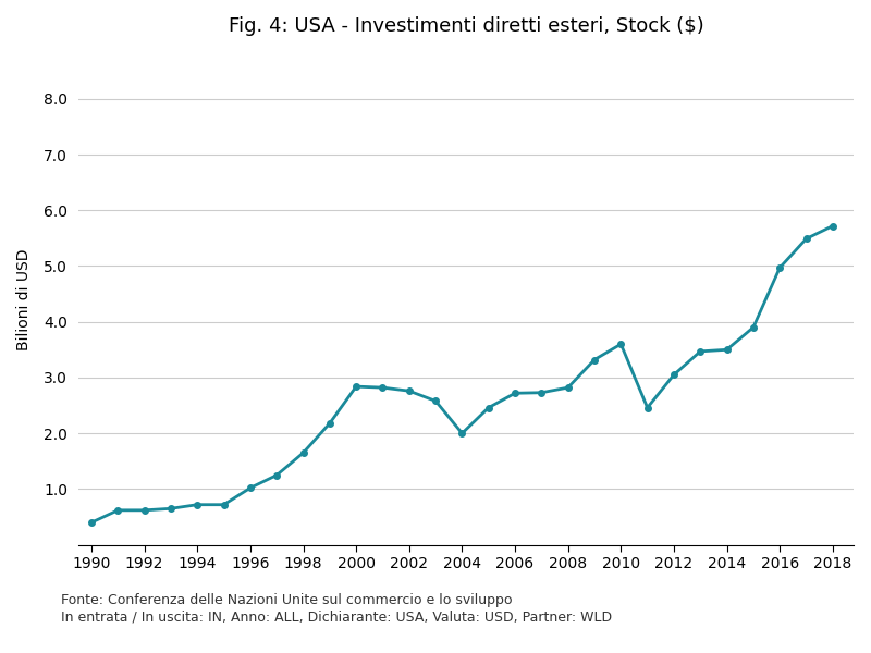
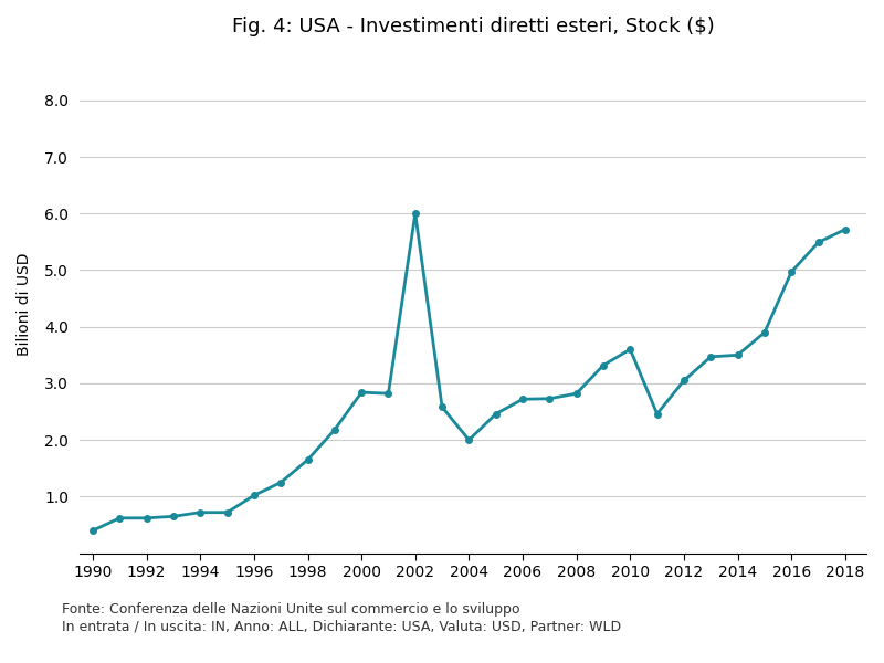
2002: 2.76 -> 6.00
